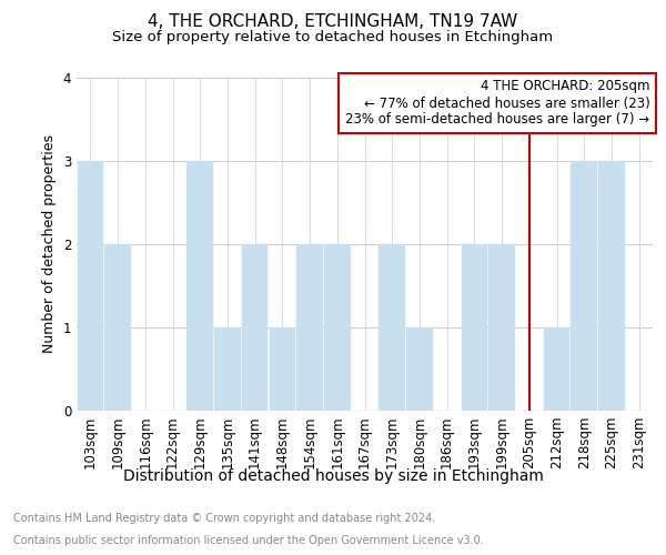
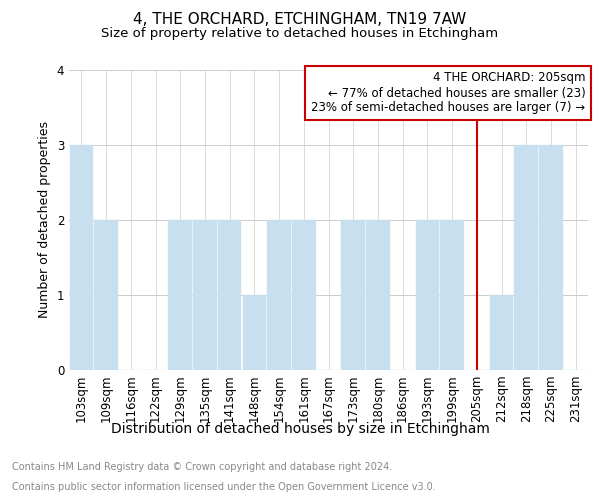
129sqm: 3 -> 2
135sqm: 1 -> 2
180sqm: 1 -> 2
